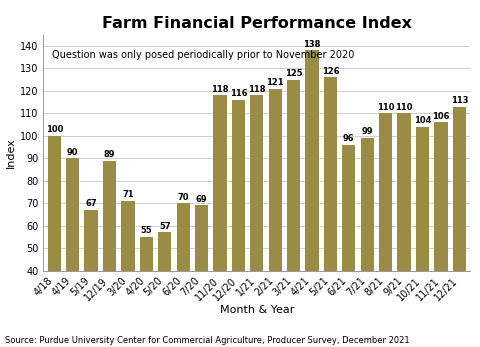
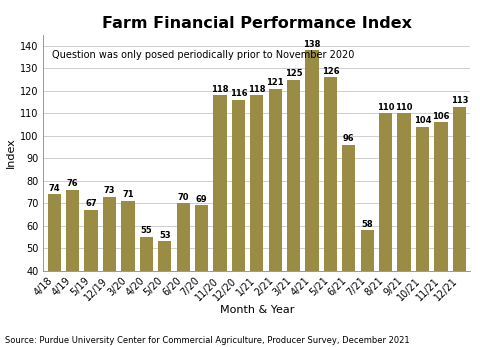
4/18: 100 -> 74
4/19: 90 -> 76
12/19: 89 -> 73
5/20: 57 -> 53
7/21: 99 -> 58
